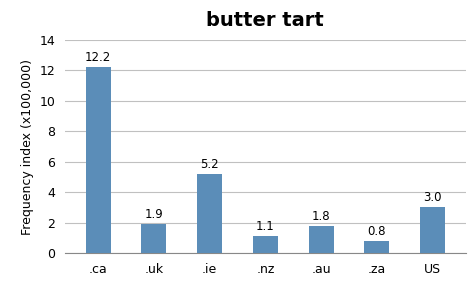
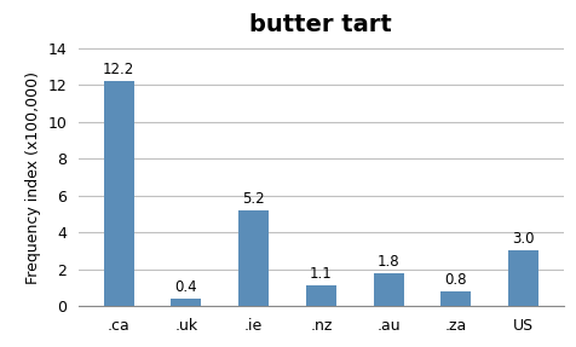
.uk: 1.9 -> 0.4
